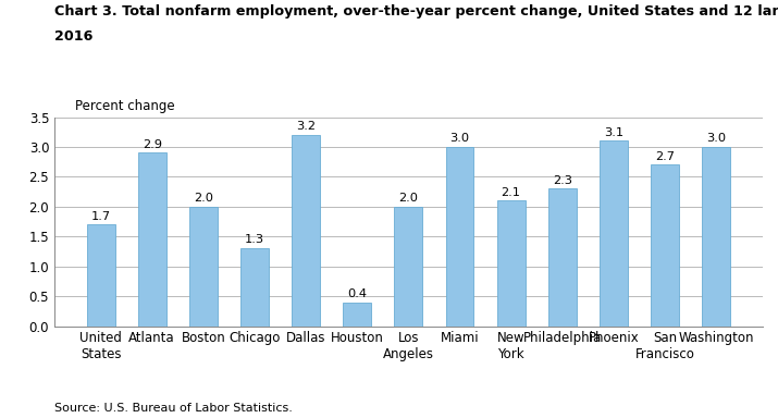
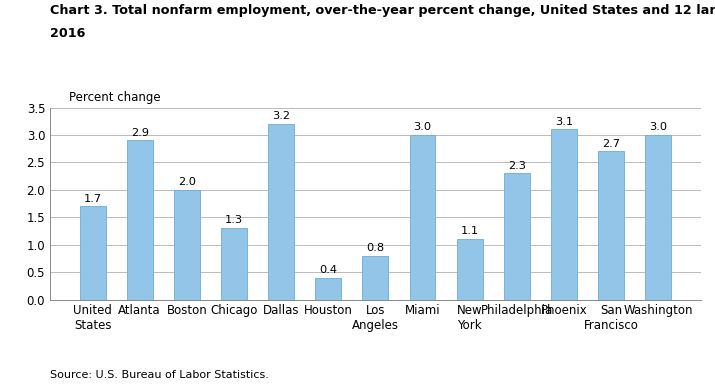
Los Angeles: 2.0 -> 0.8
New York: 2.1 -> 1.1
